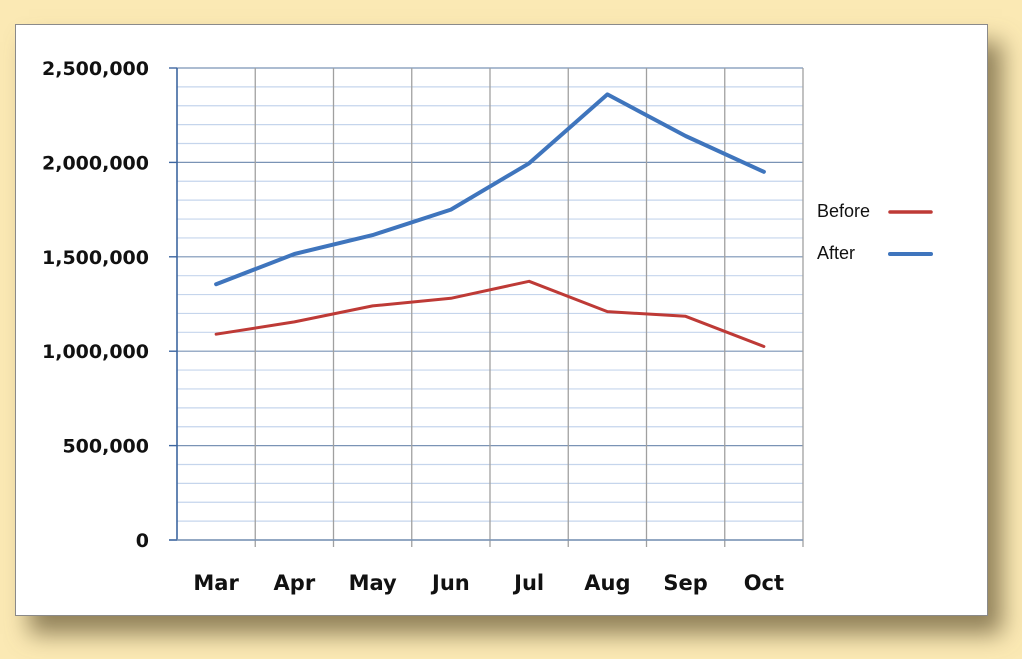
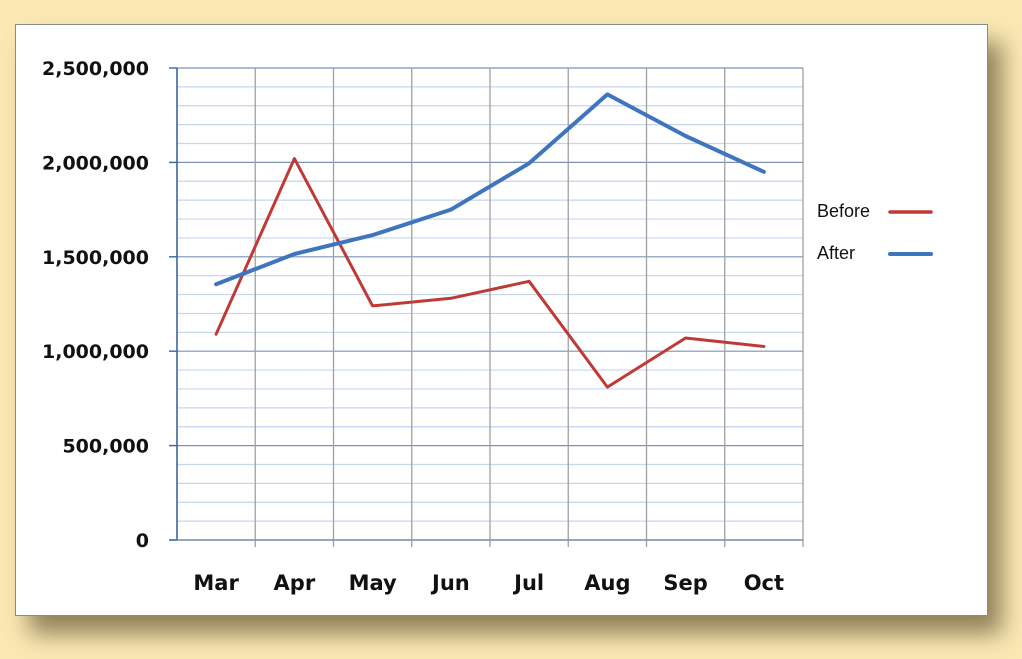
Before/Apr: 1160000 -> 2020000
Before/Aug: 1210000 -> 810000
Before/Sep: 1180000 -> 1070000
